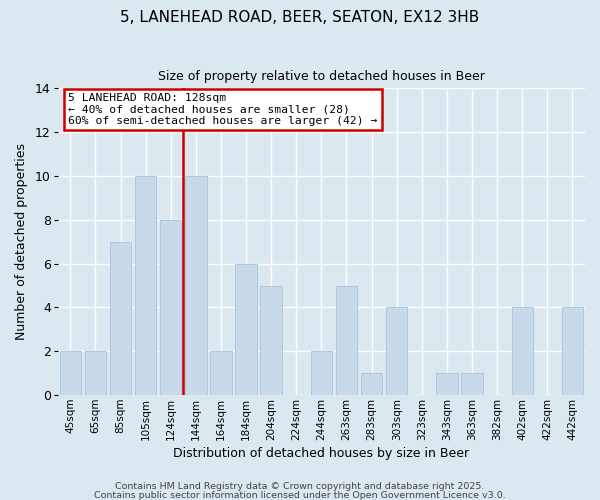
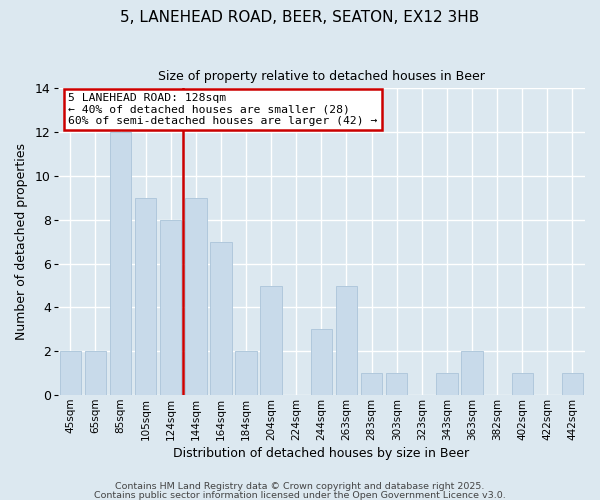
85sqm: 7 -> 12
105sqm: 10 -> 9
144sqm: 10 -> 9
164sqm: 2 -> 7
184sqm: 6 -> 2
244sqm: 2 -> 3
303sqm: 4 -> 1
363sqm: 1 -> 2
402sqm: 4 -> 1
442sqm: 4 -> 1
